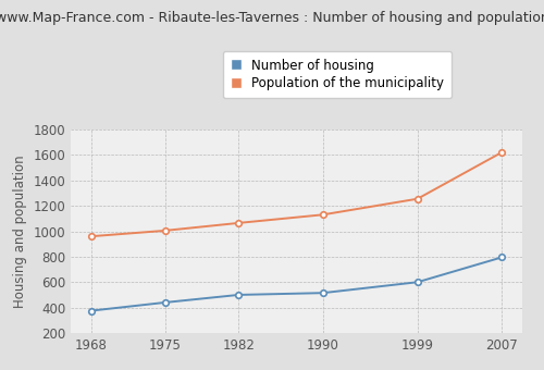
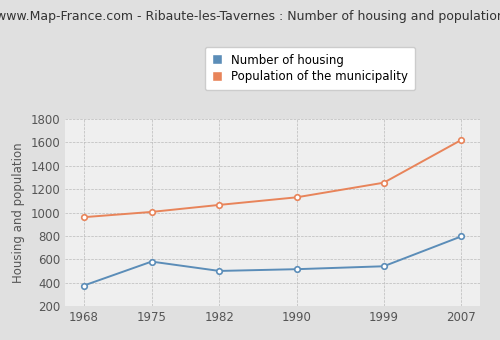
Number of housing/1975: 440 -> 580
Number of housing/1999: 600 -> 540
